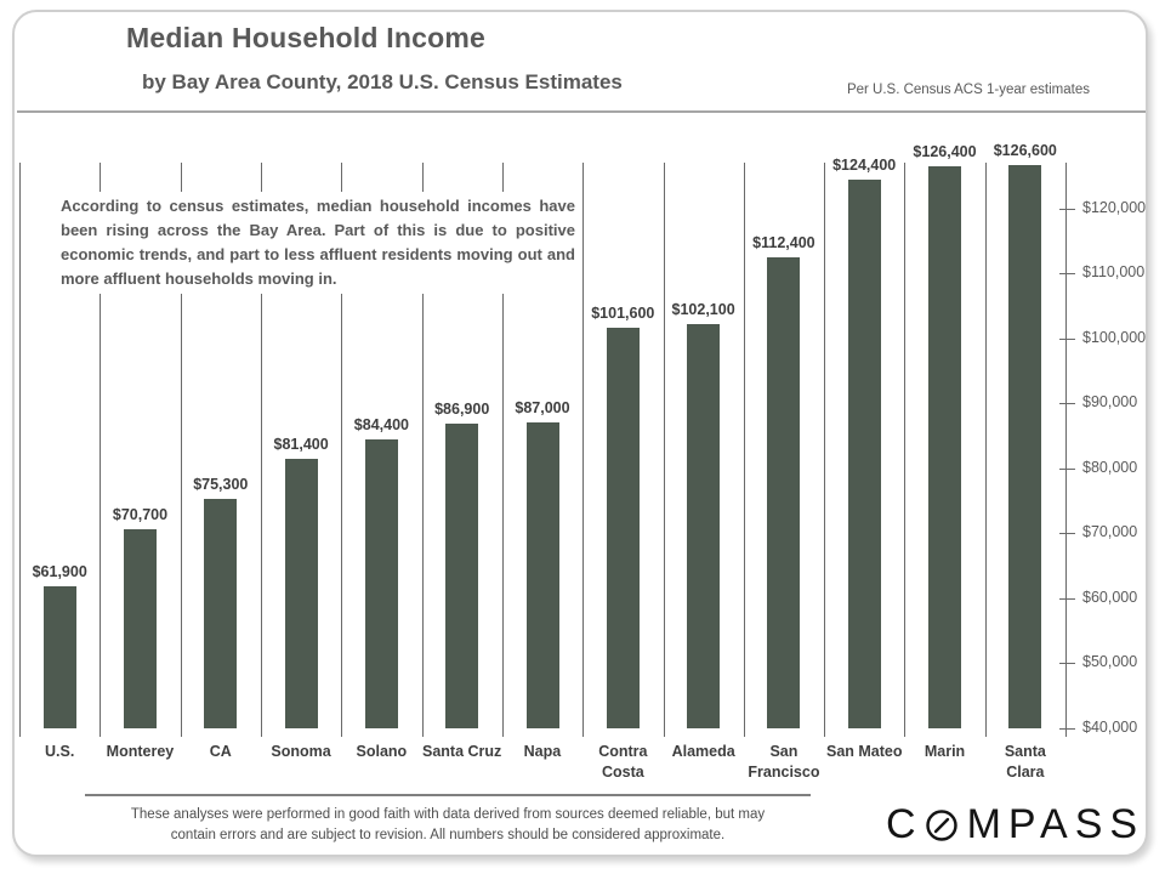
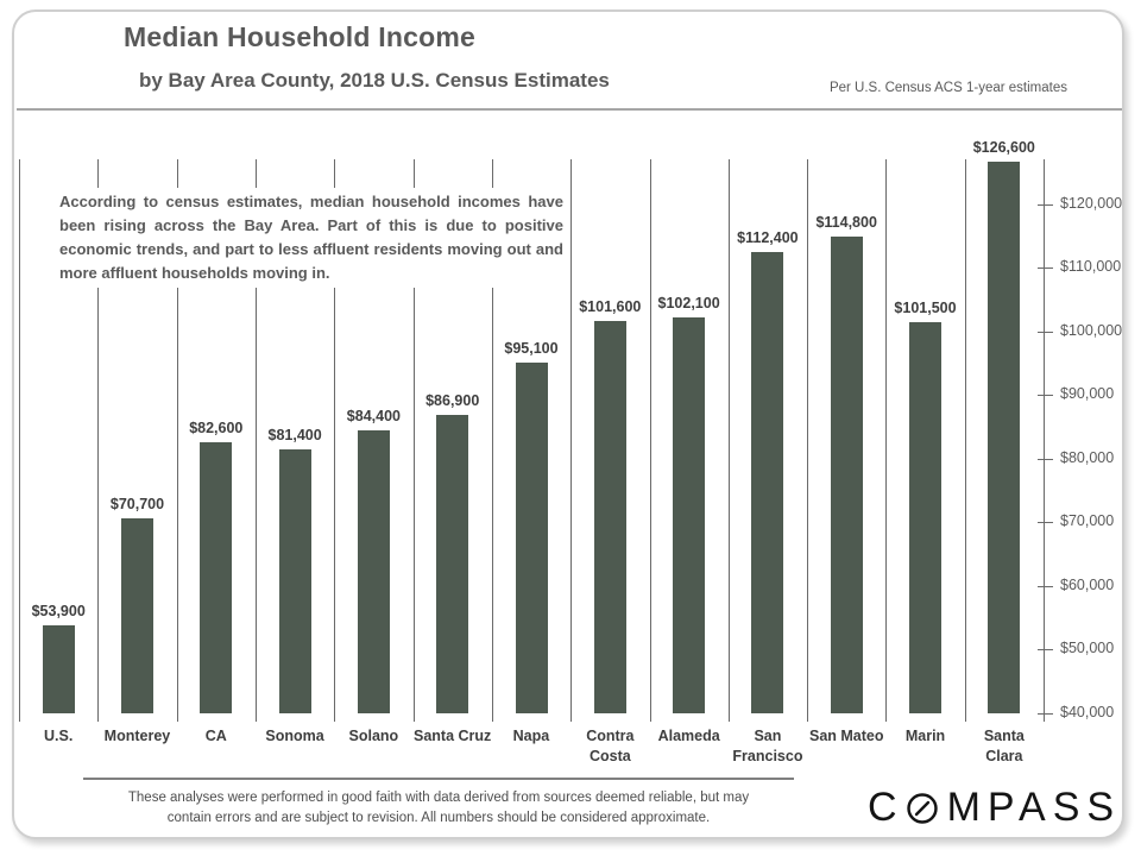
U.S.: $61,900 -> $53,900
CA: $75,300 -> $82,600
Napa: $87,000 -> $95,100
San Mateo: $124,400 -> $114,800
Marin: $126,400 -> $101,500
